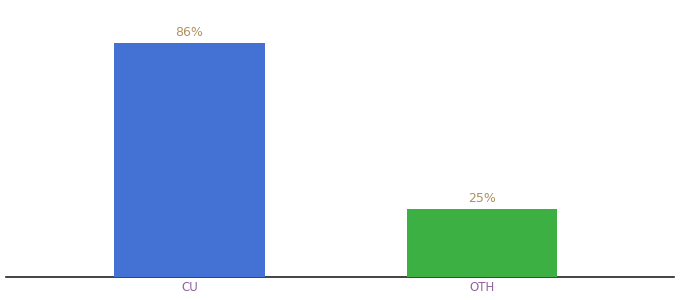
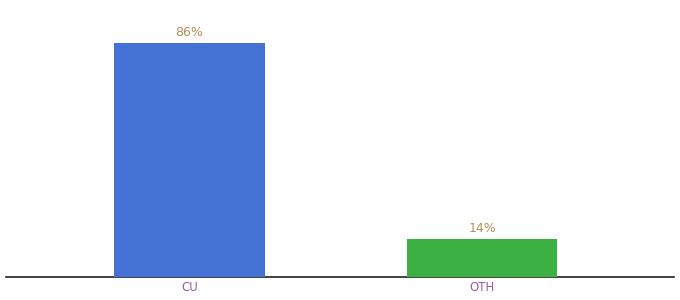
OTH: 25% -> 14%
